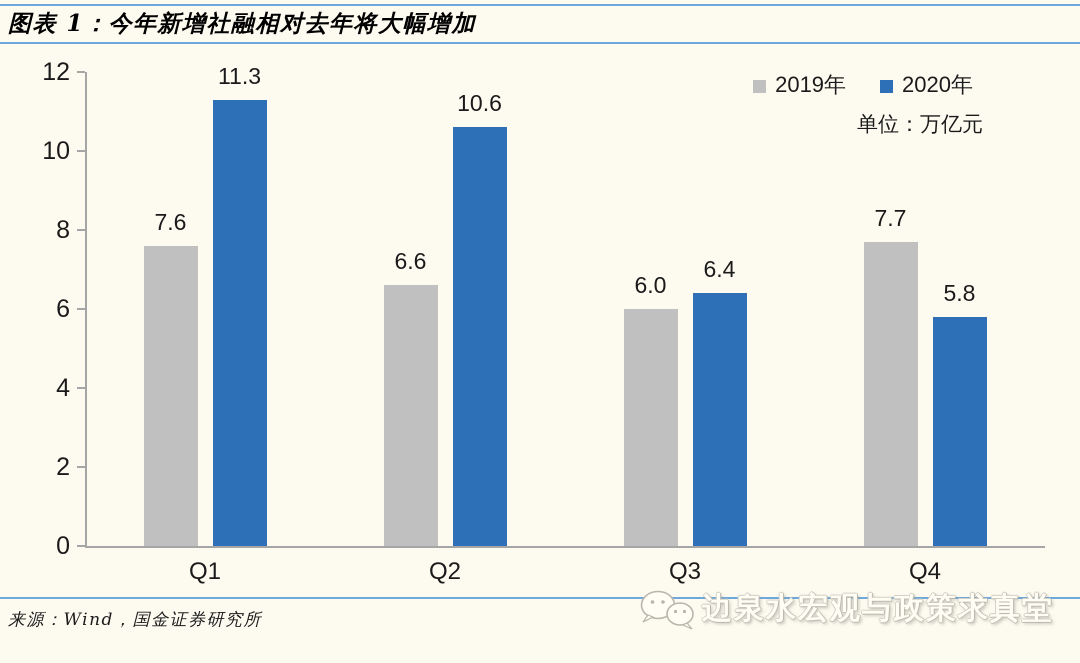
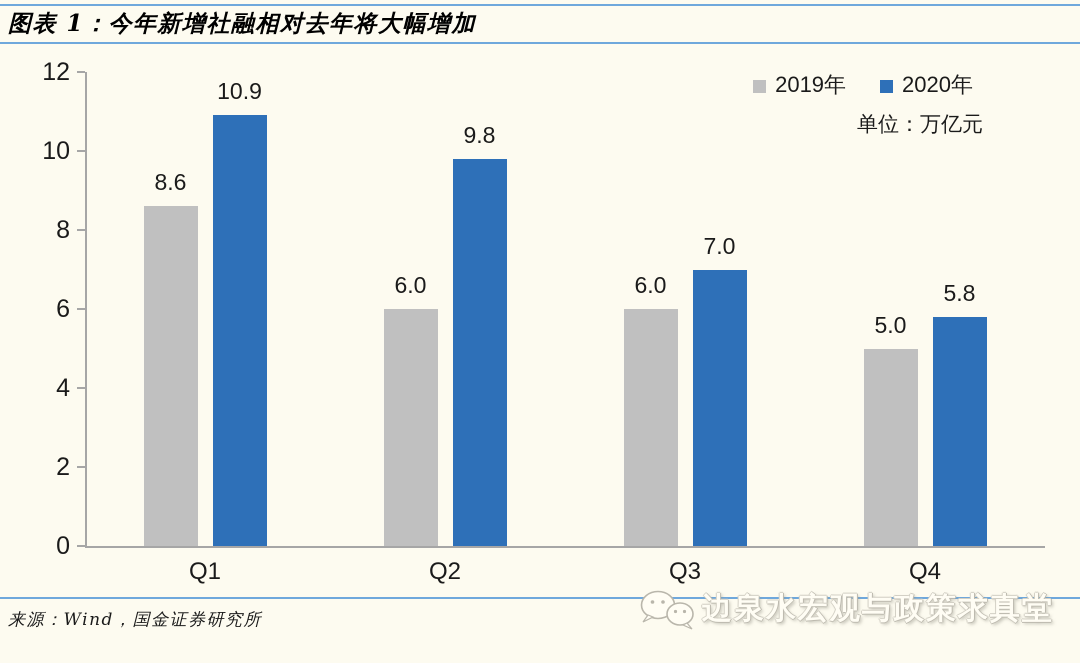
2019年/Q1: 7.6 -> 8.6
2020年/Q1: 11.3 -> 10.9
2019年/Q2: 6.6 -> 6.0
2020年/Q2: 10.6 -> 9.8
2020年/Q3: 6.4 -> 7.0
2019年/Q4: 7.7 -> 5.0
